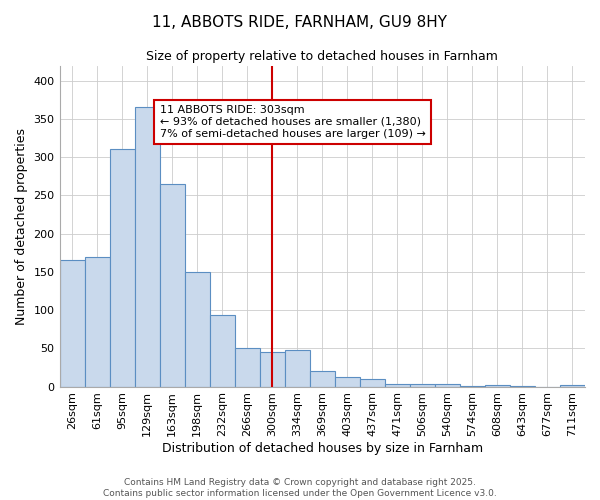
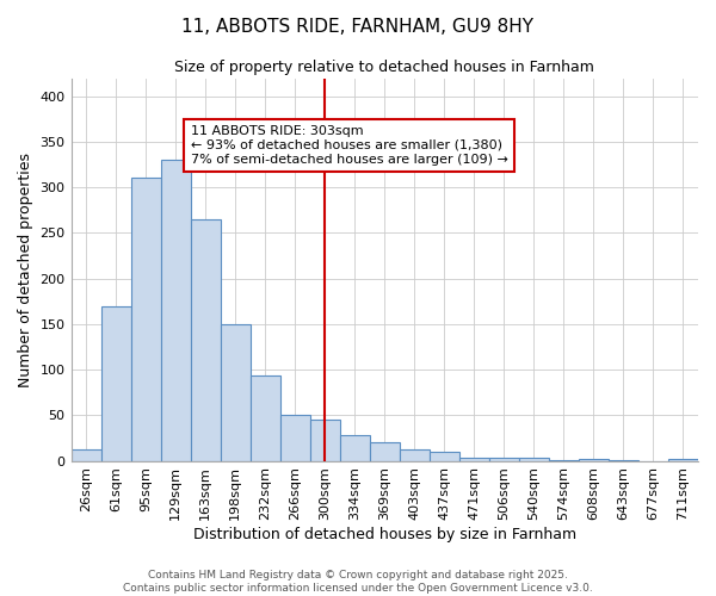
26sqm: 166 -> 12
129sqm: 366 -> 331
334sqm: 48 -> 28
